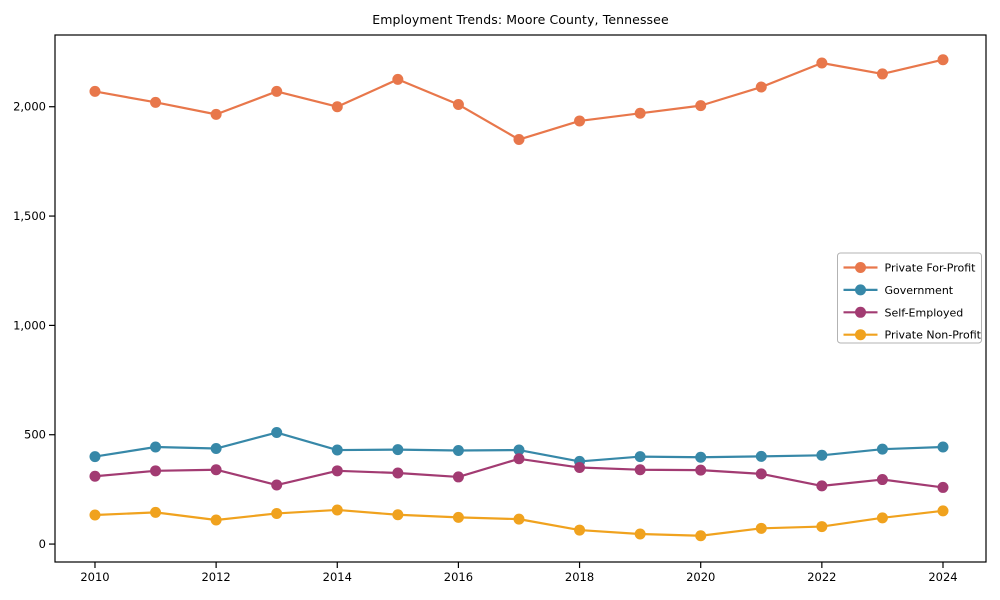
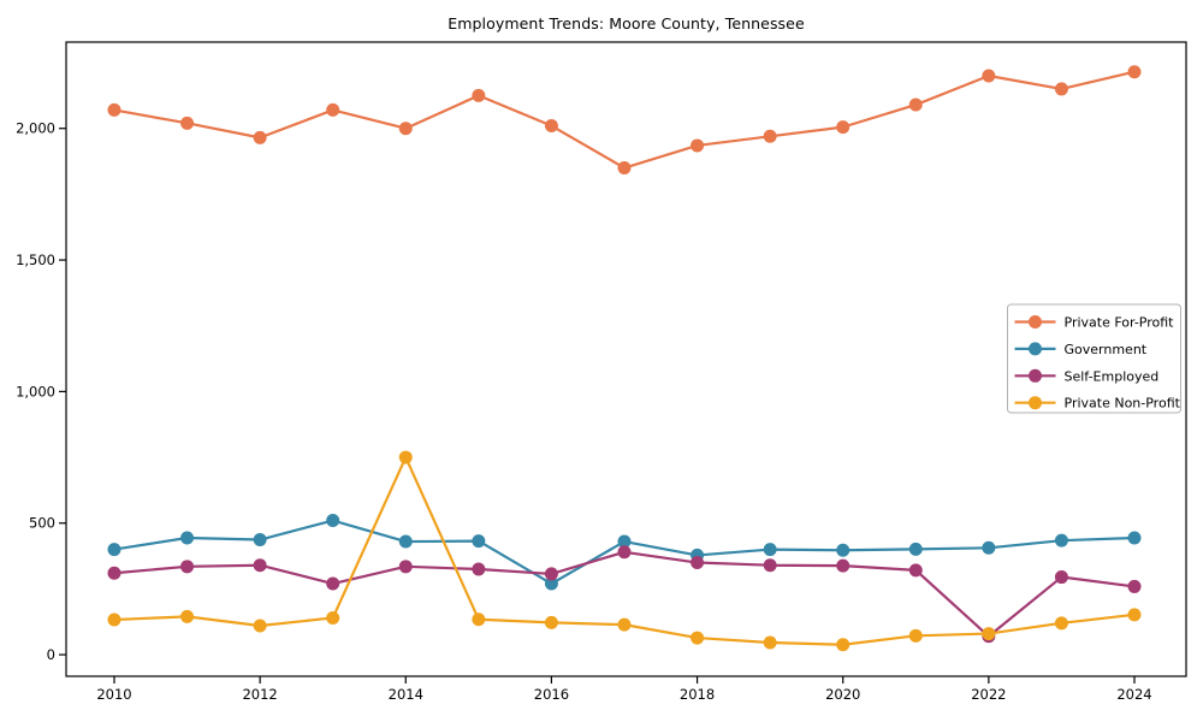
Private Non-Profit/2014: 160 -> 750
Government/2016: 430 -> 270
Self-Employed/2022: 270 -> 70
